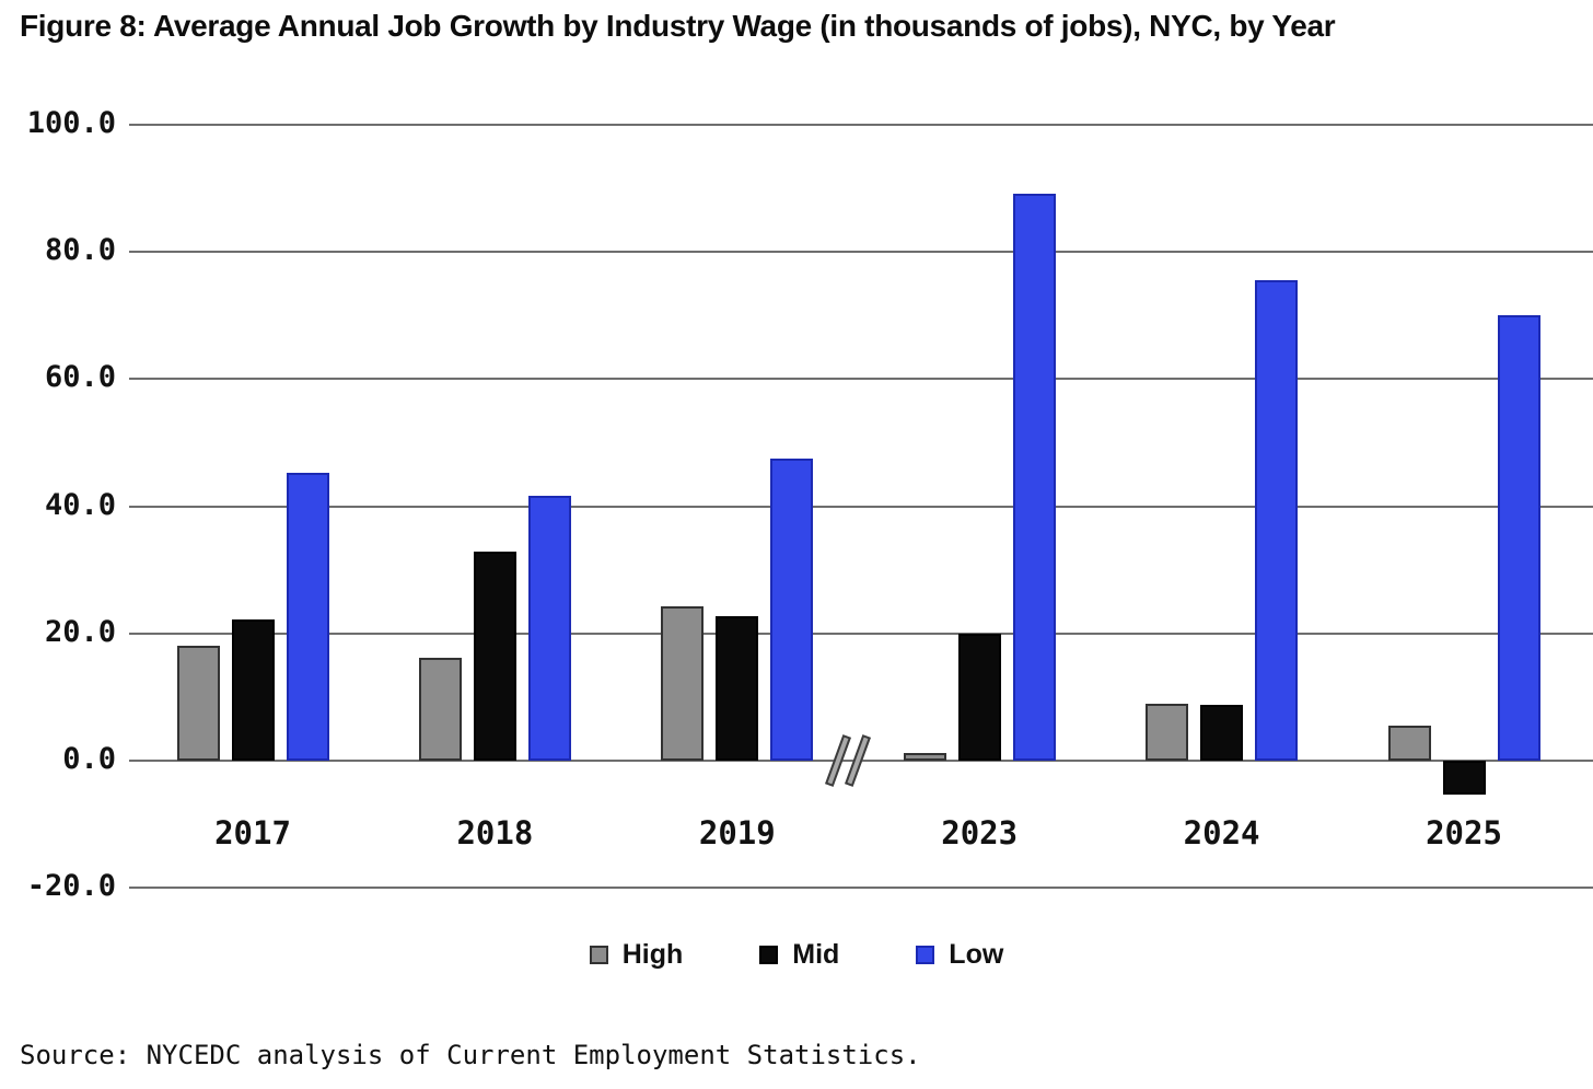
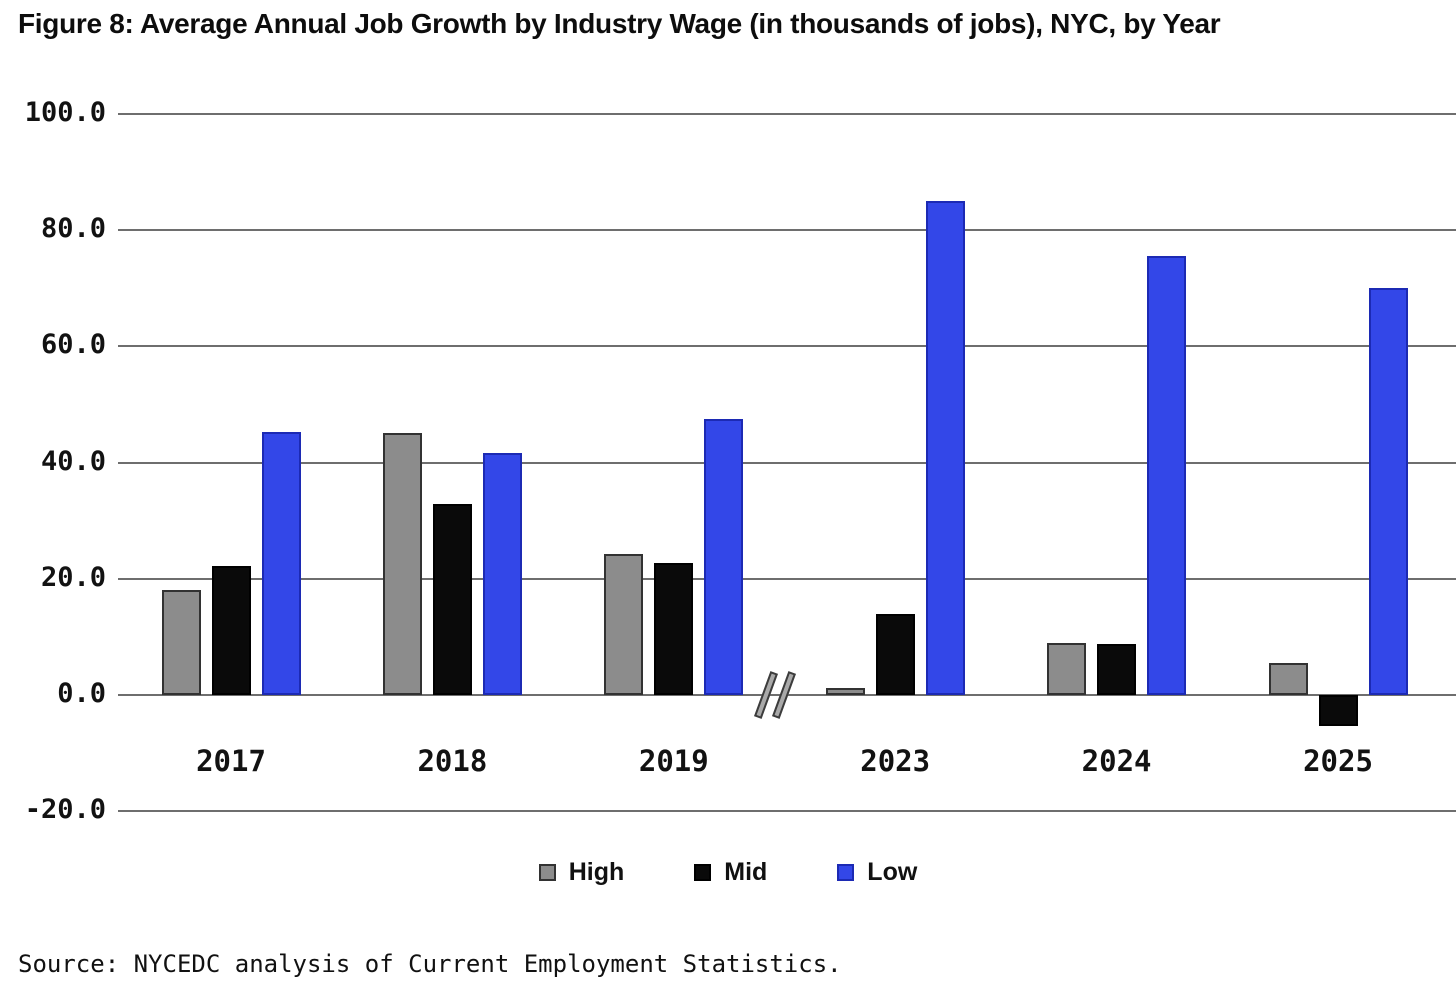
High/2018: 16 -> 45
Mid/2023: 20 -> 14
Low/2023: 89 -> 85
